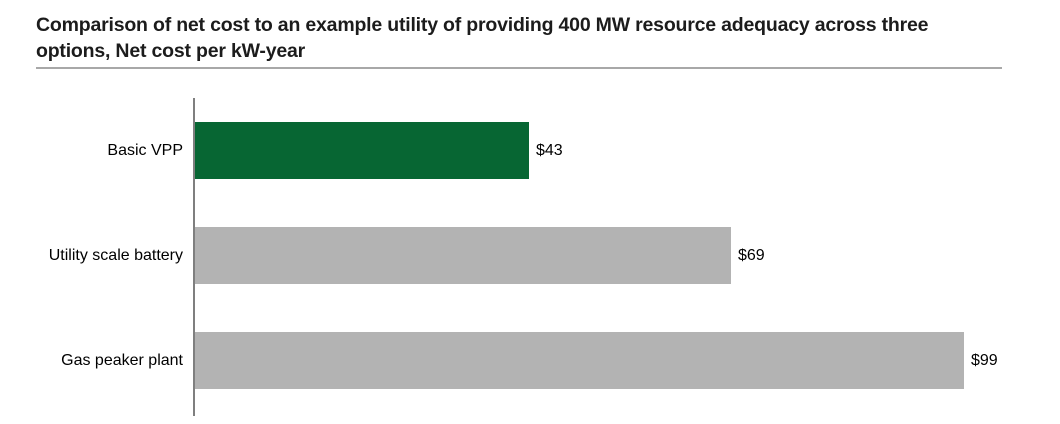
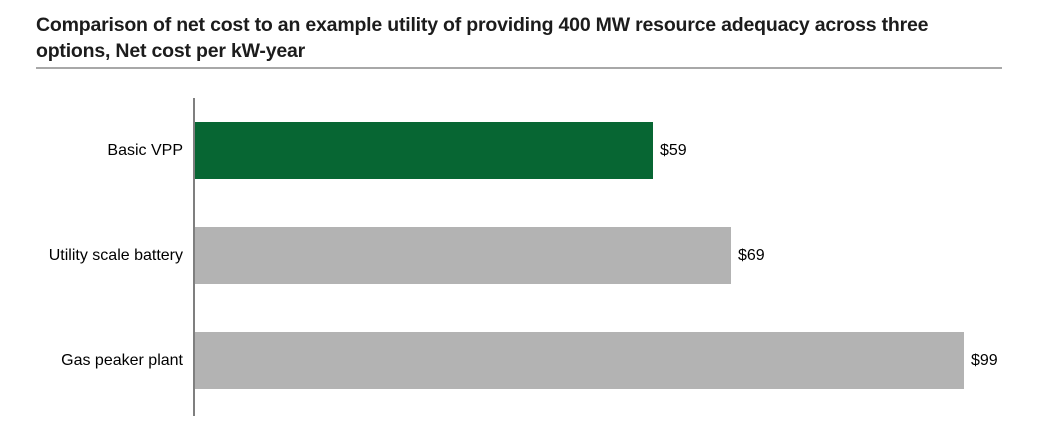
Basic VPP: $43 -> $59
